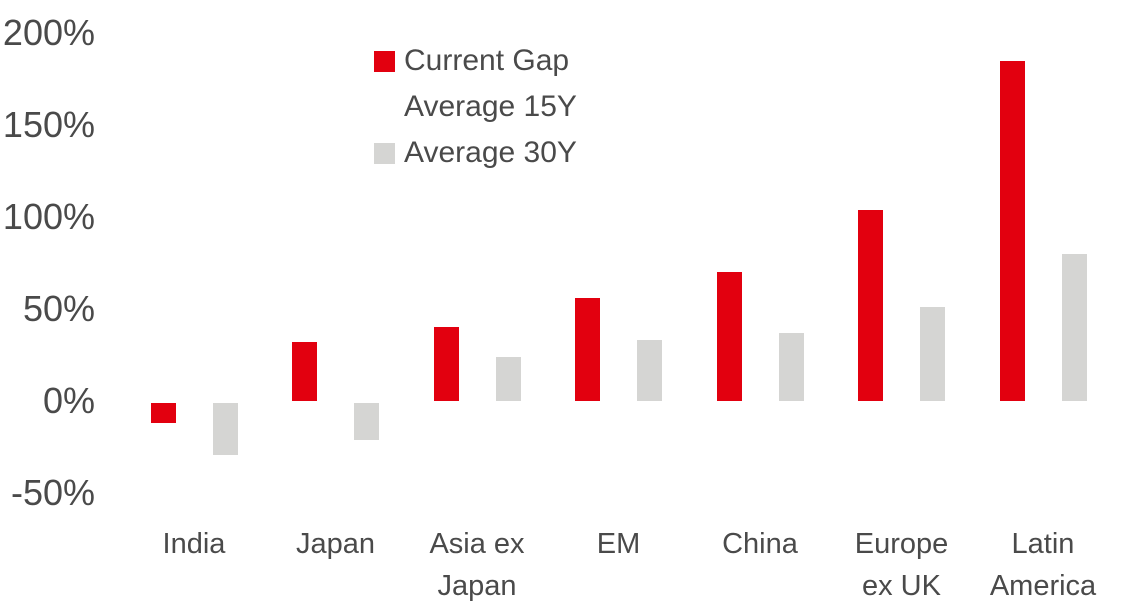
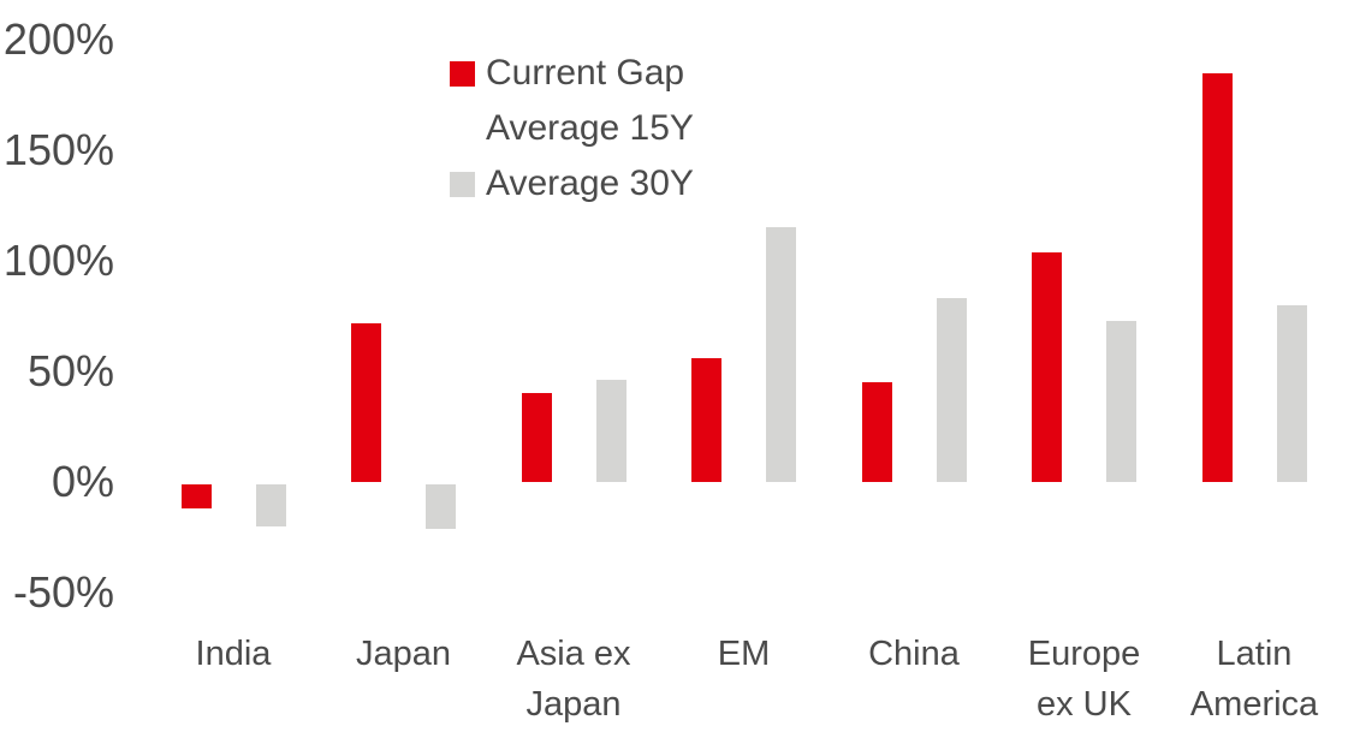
Average 30Y/India: -28% -> -19%
Current Gap Average 15Y/Japan: 32% -> 72%
Average 30Y/Asia ex Japan: 24% -> 46%
Average 30Y/EM: 33% -> 115%
Current Gap Average 15Y/China: 70% -> 45%
Average 30Y/China: 37% -> 83%
Average 30Y/Europe ex UK: 51% -> 73%
